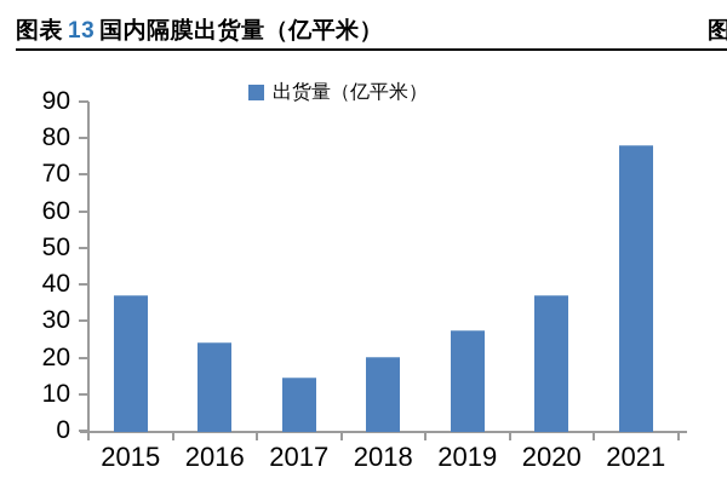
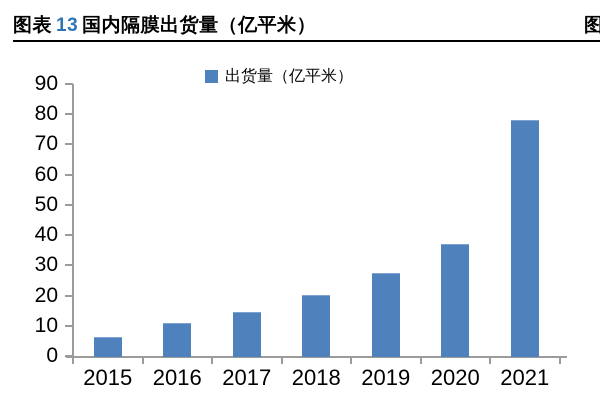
2015: 37 -> 6
2016: 24 -> 11
